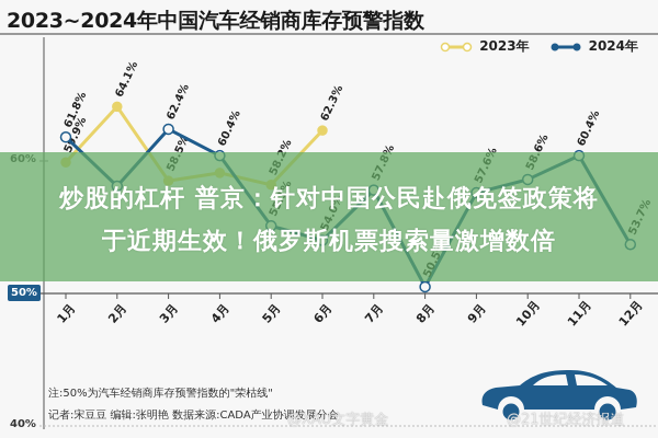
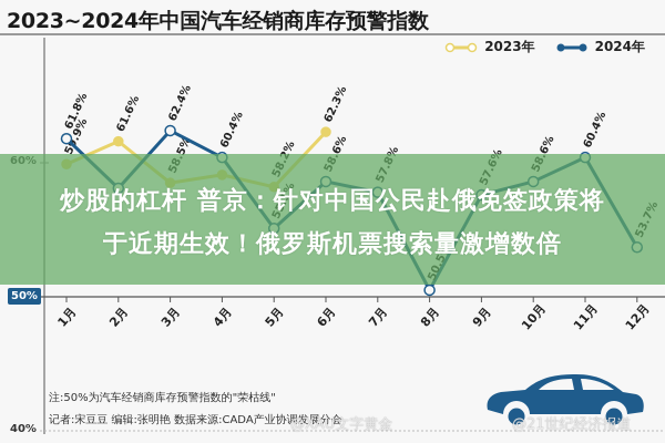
2023年/2月: 64.1% -> 61.6%
2024年/6月: 54.0% -> 58.6%
